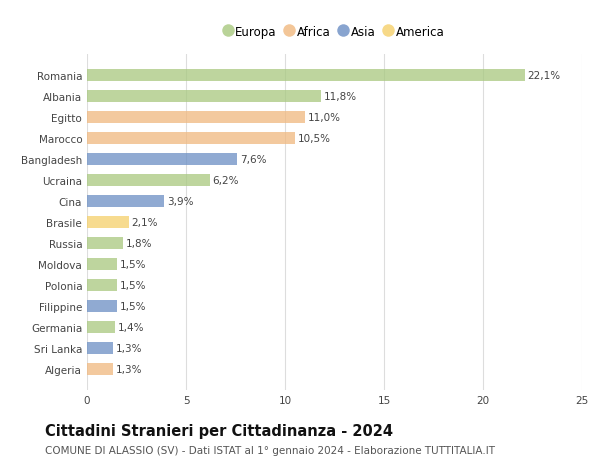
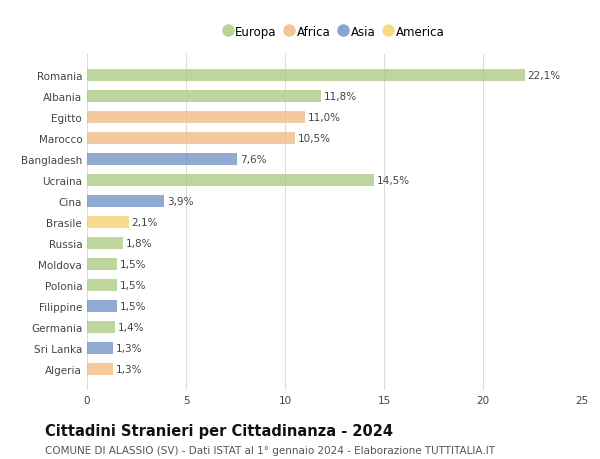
Ucraina: 6,2% -> 14,5%
